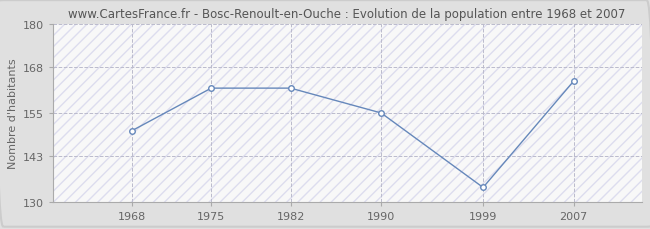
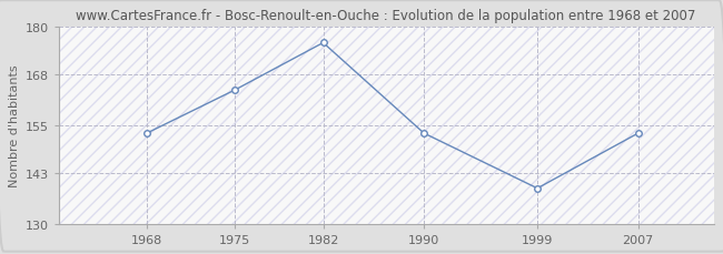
1968: 150 -> 153
1975: 162 -> 164
1982: 162 -> 176
1990: 155 -> 153
1999: 134 -> 139
2007: 164 -> 153
